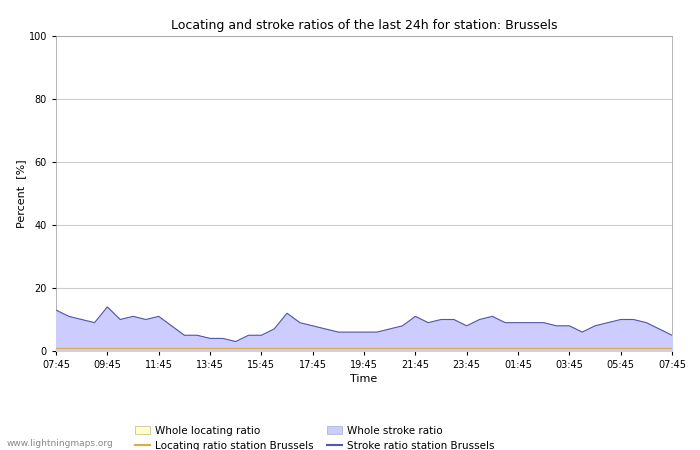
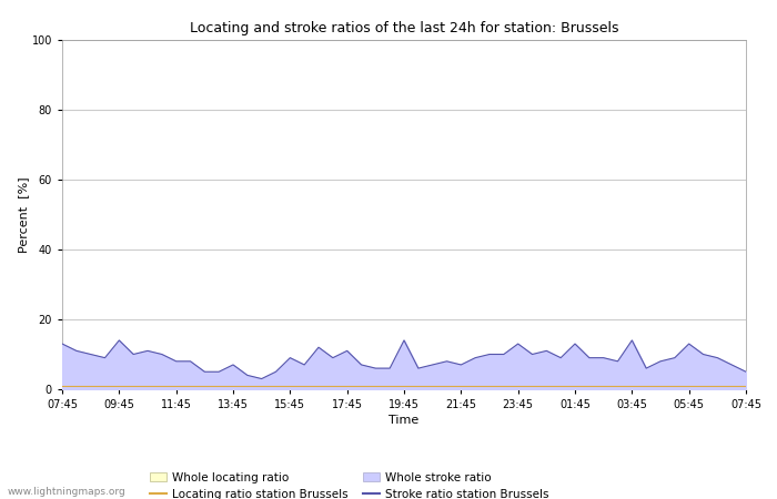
Stroke ratio station Brussels/11:45: 11 -> 8
Stroke ratio station Brussels/13:45: 4 -> 7
Stroke ratio station Brussels/15:45: 5 -> 9
Stroke ratio station Brussels/17:45: 8 -> 11
Stroke ratio station Brussels/19:45: 6 -> 14
Stroke ratio station Brussels/21:45: 11 -> 7
Stroke ratio station Brussels/23:45: 8 -> 13
Stroke ratio station Brussels/01:45: 9 -> 13
Stroke ratio station Brussels/03:45: 8 -> 14
Stroke ratio station Brussels/05:45: 10 -> 13
